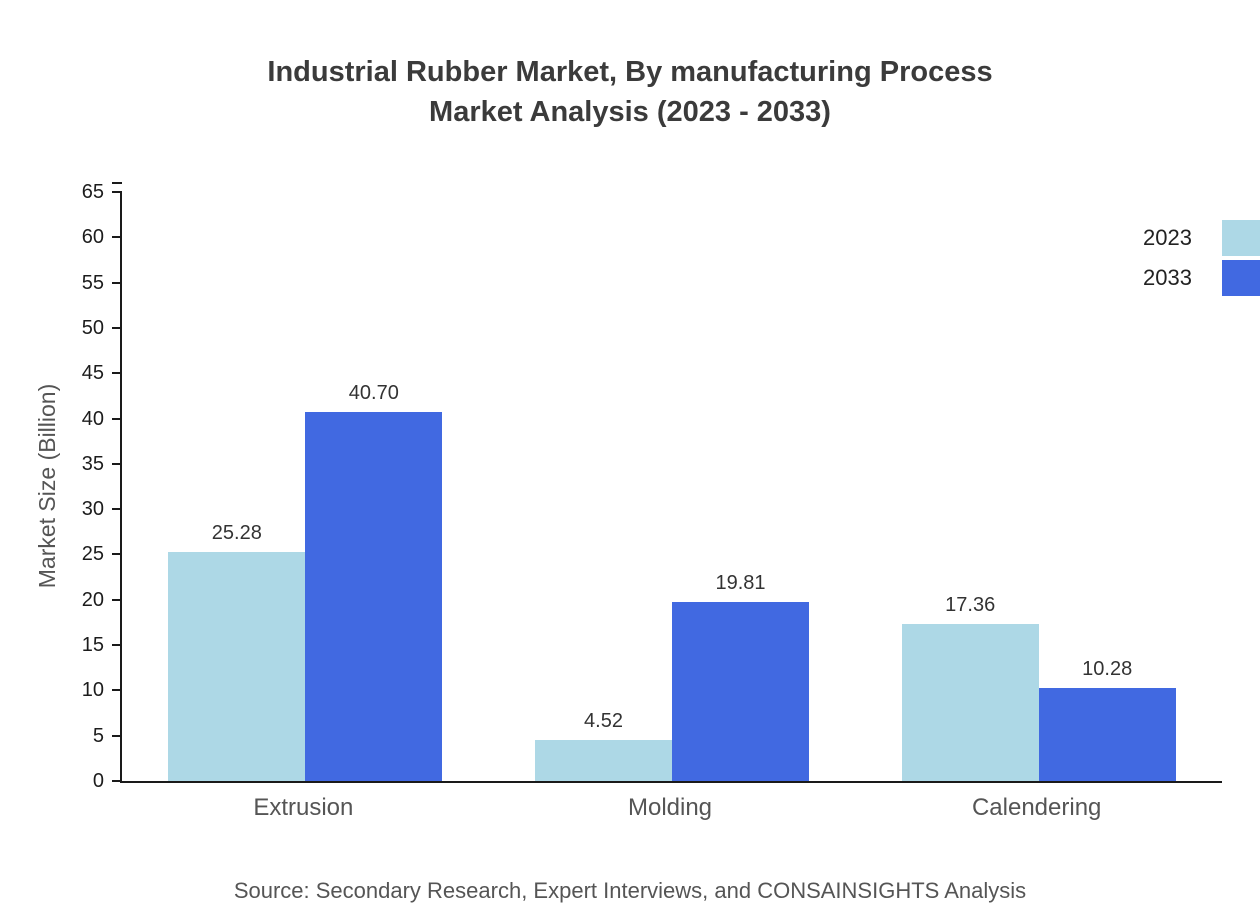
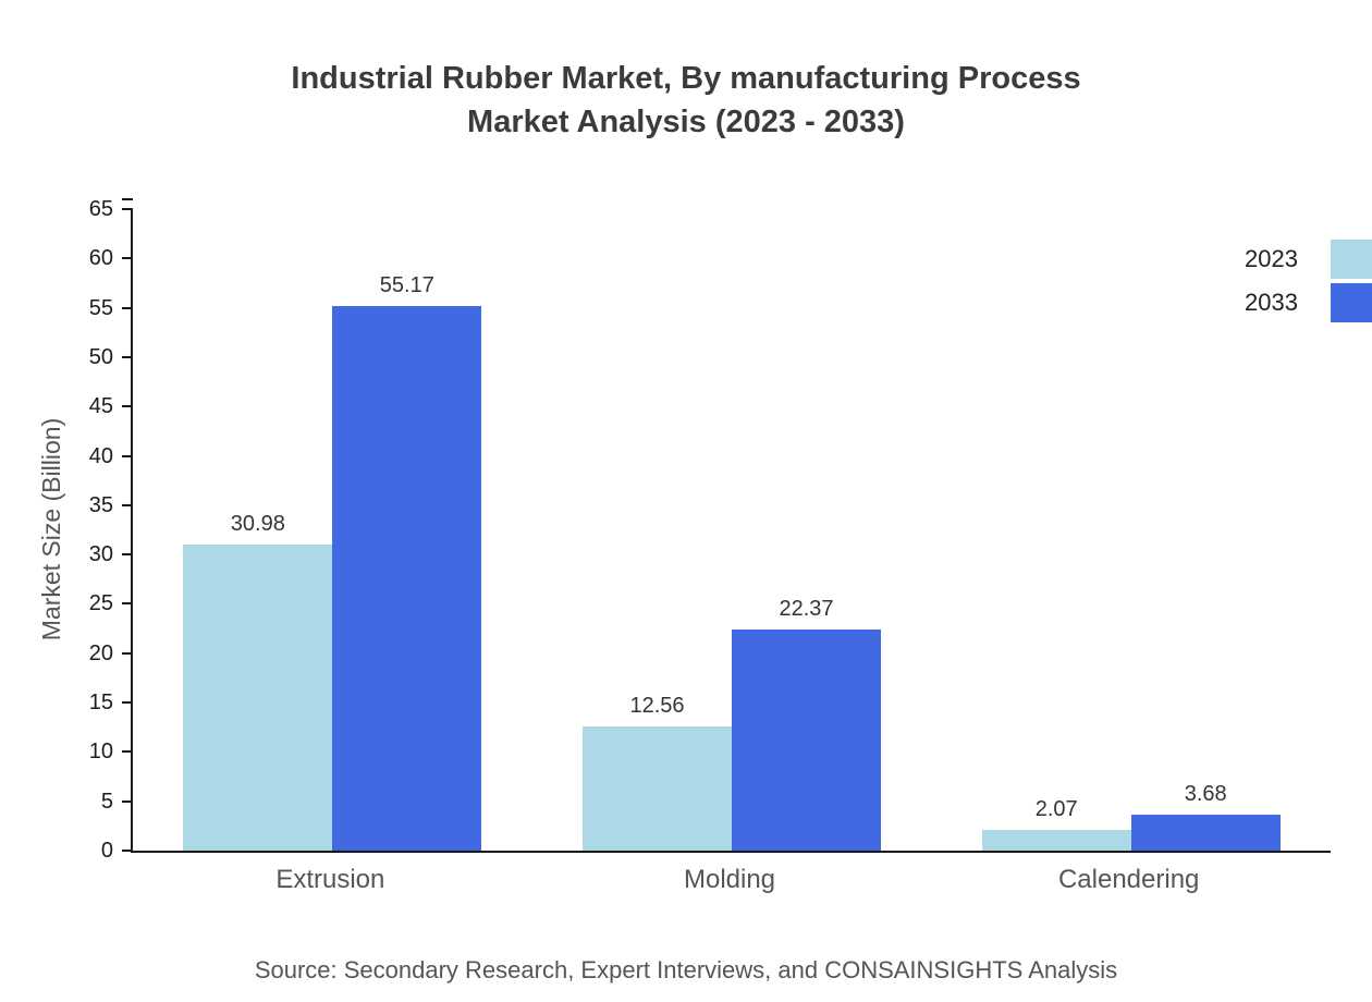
2023/Extrusion: 25.28 -> 30.98
2033/Extrusion: 40.70 -> 55.17
2023/Molding: 4.52 -> 12.56
2033/Molding: 19.81 -> 22.37
2023/Calendering: 17.36 -> 2.07
2033/Calendering: 10.28 -> 3.68
